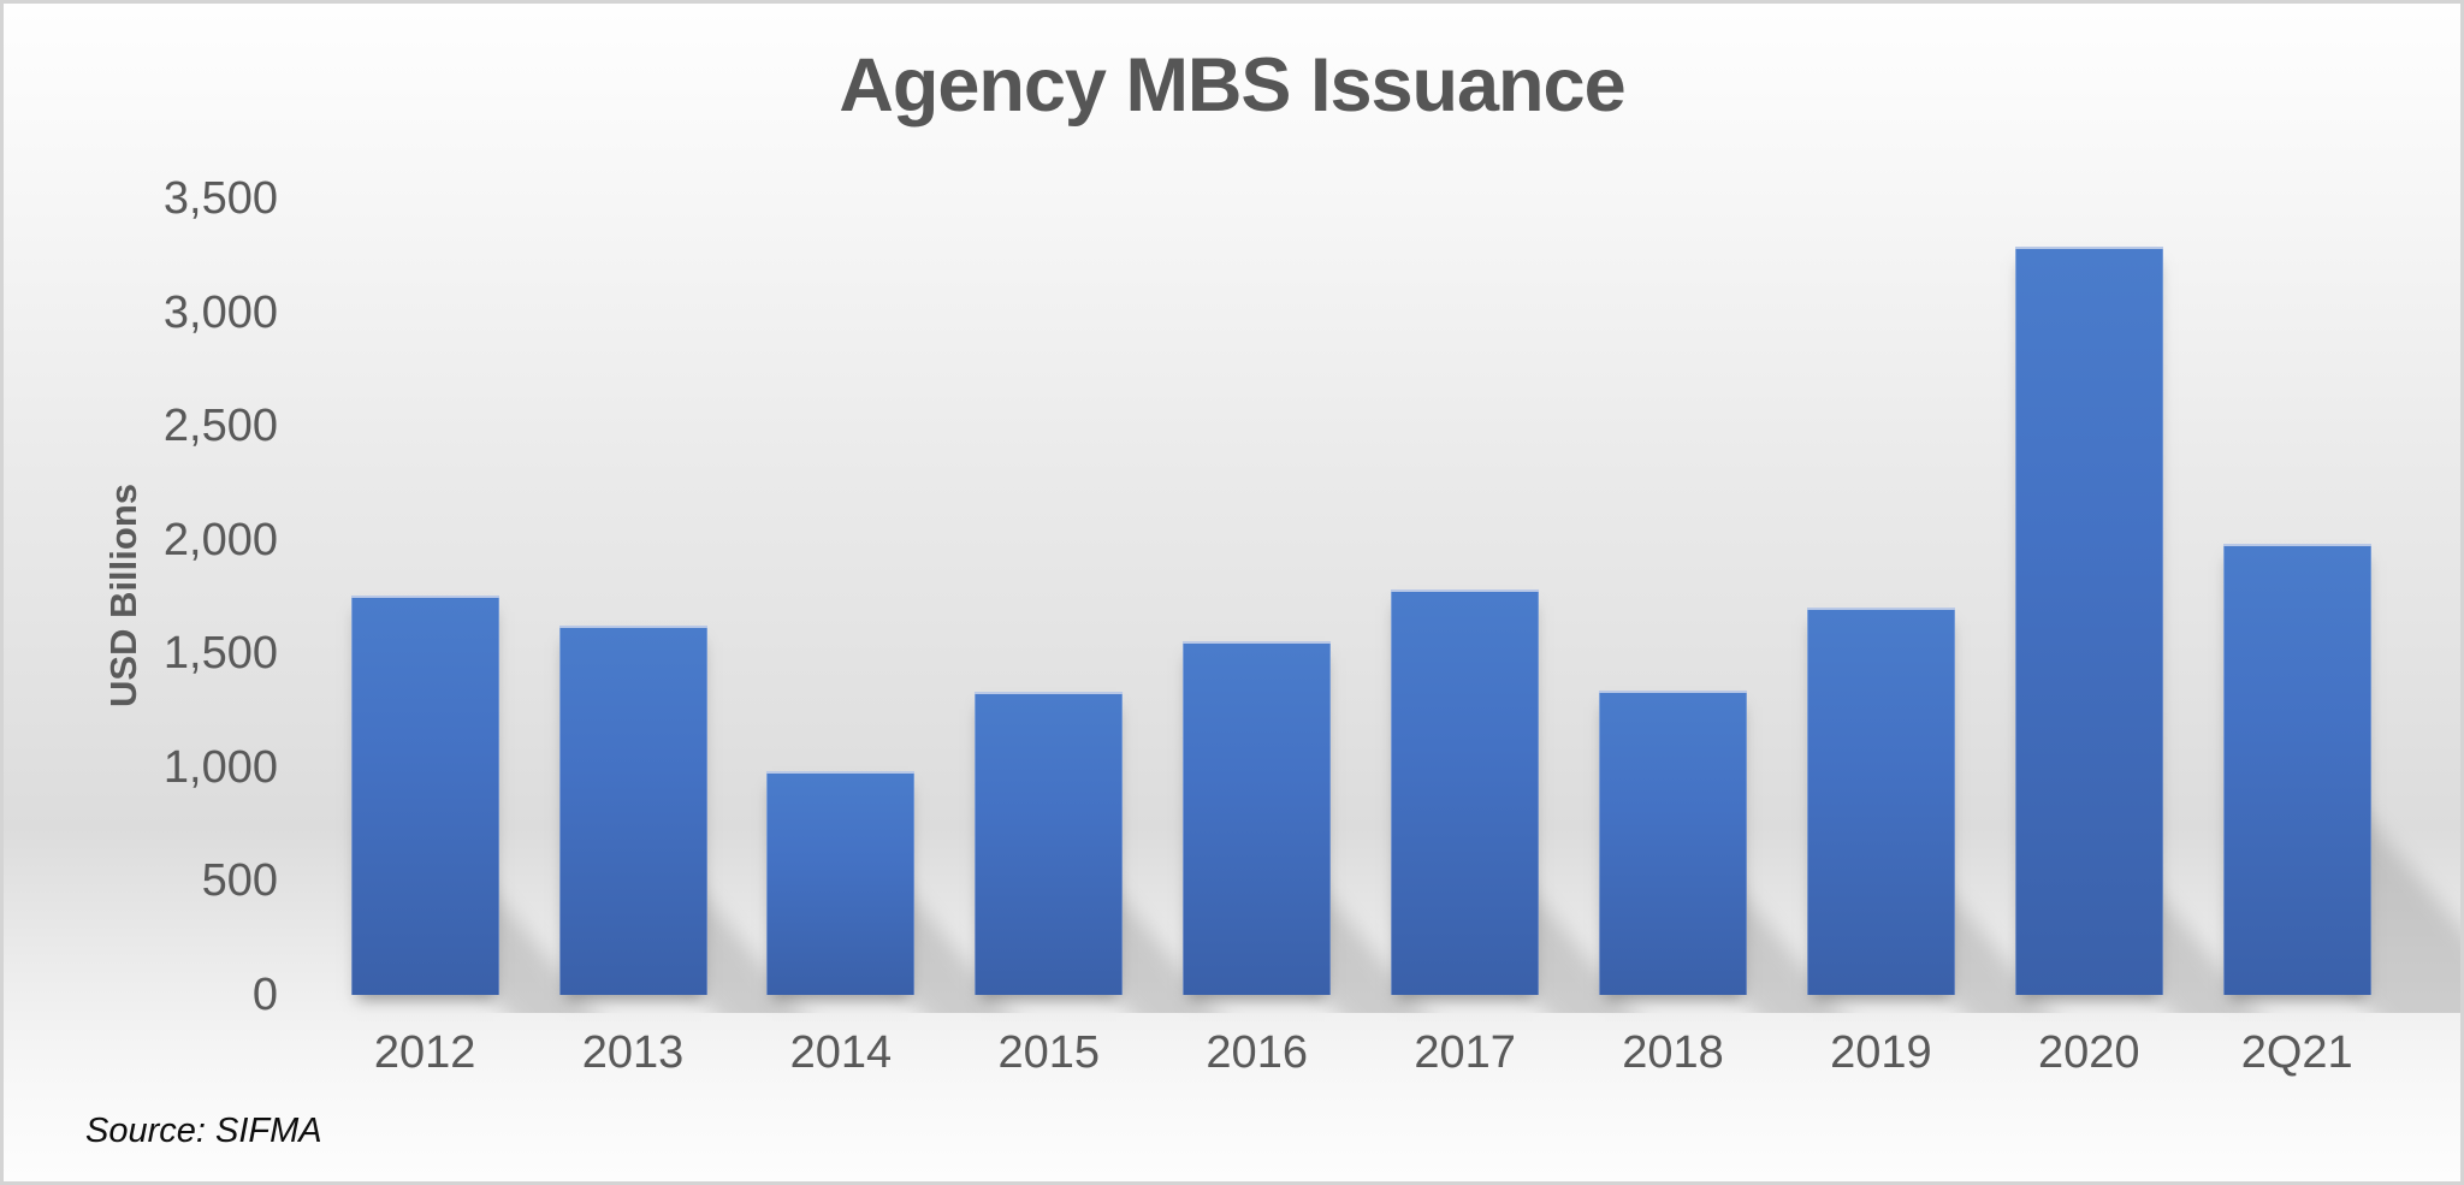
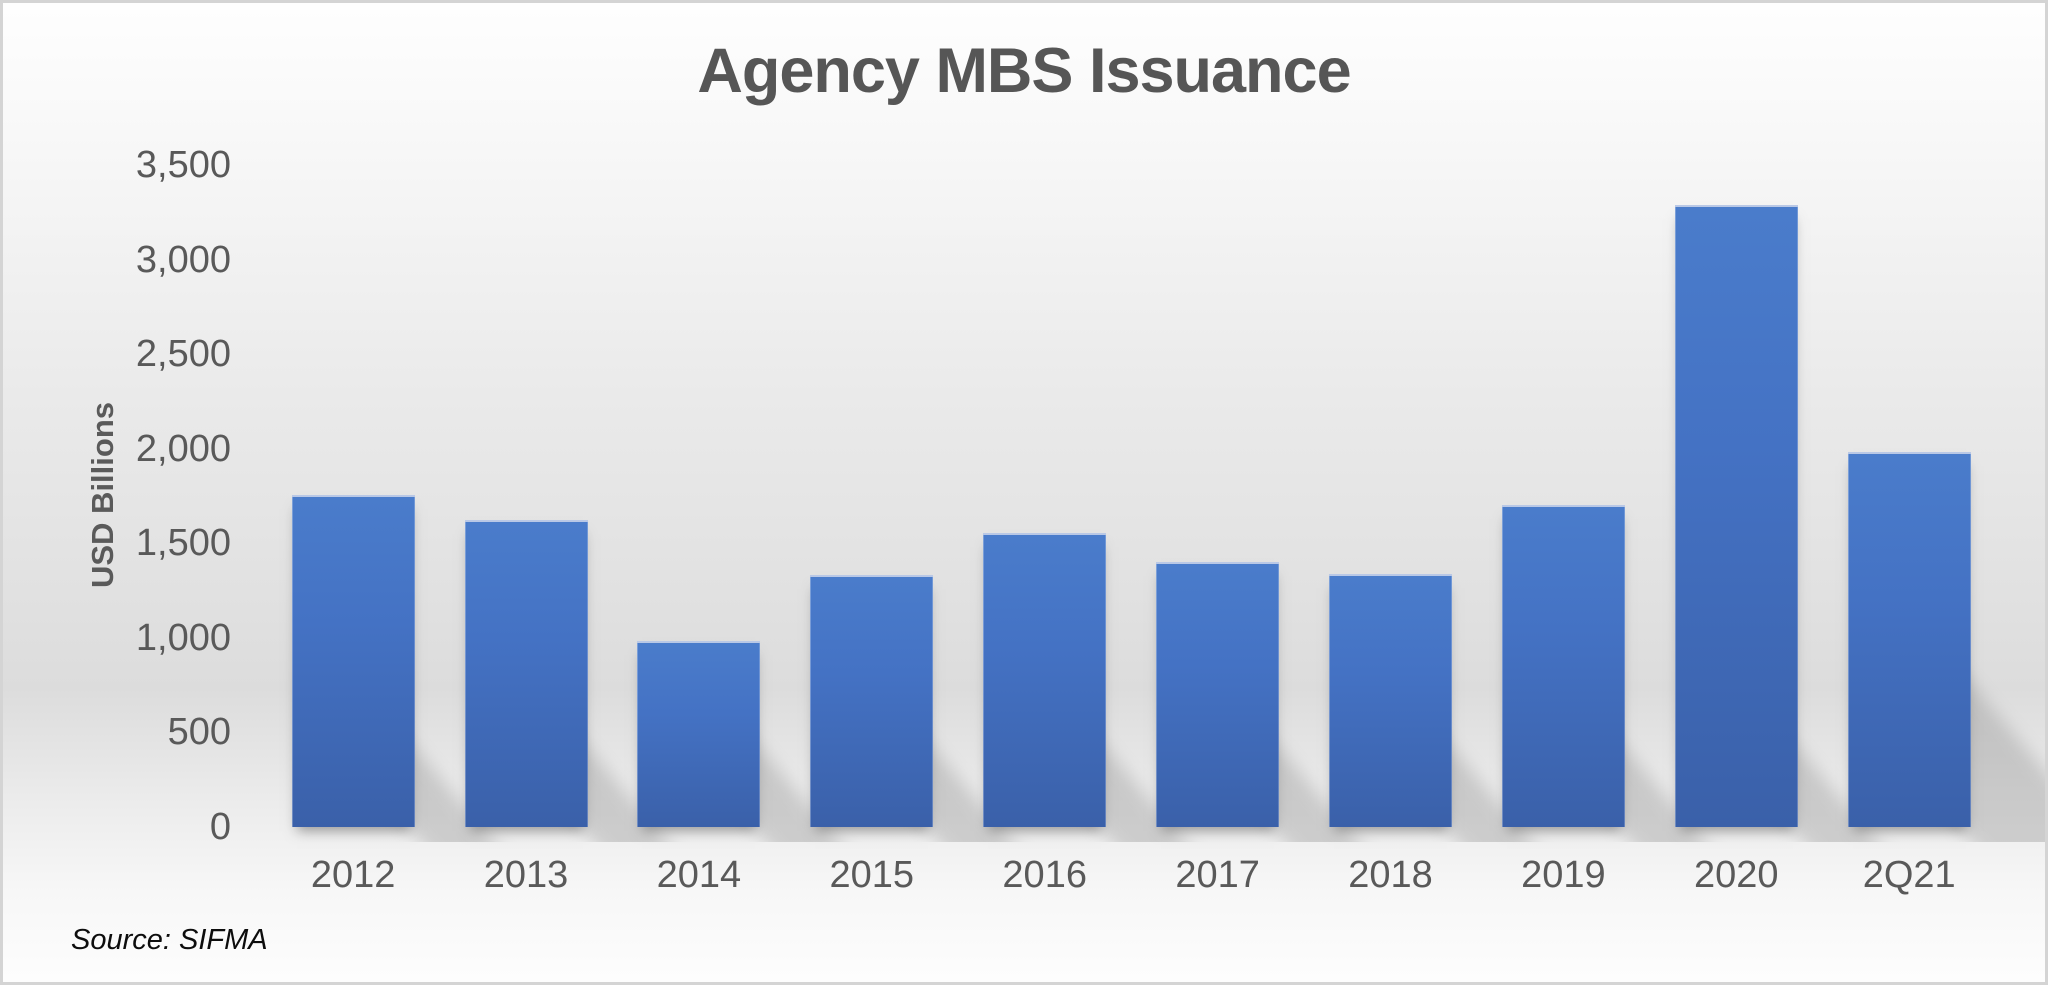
2017: 1780 -> 1400
